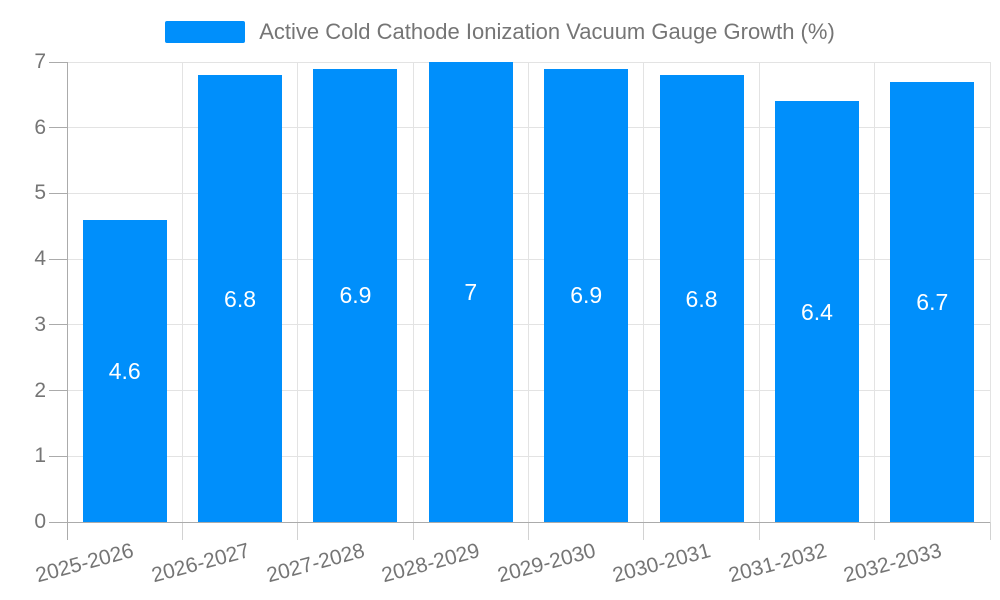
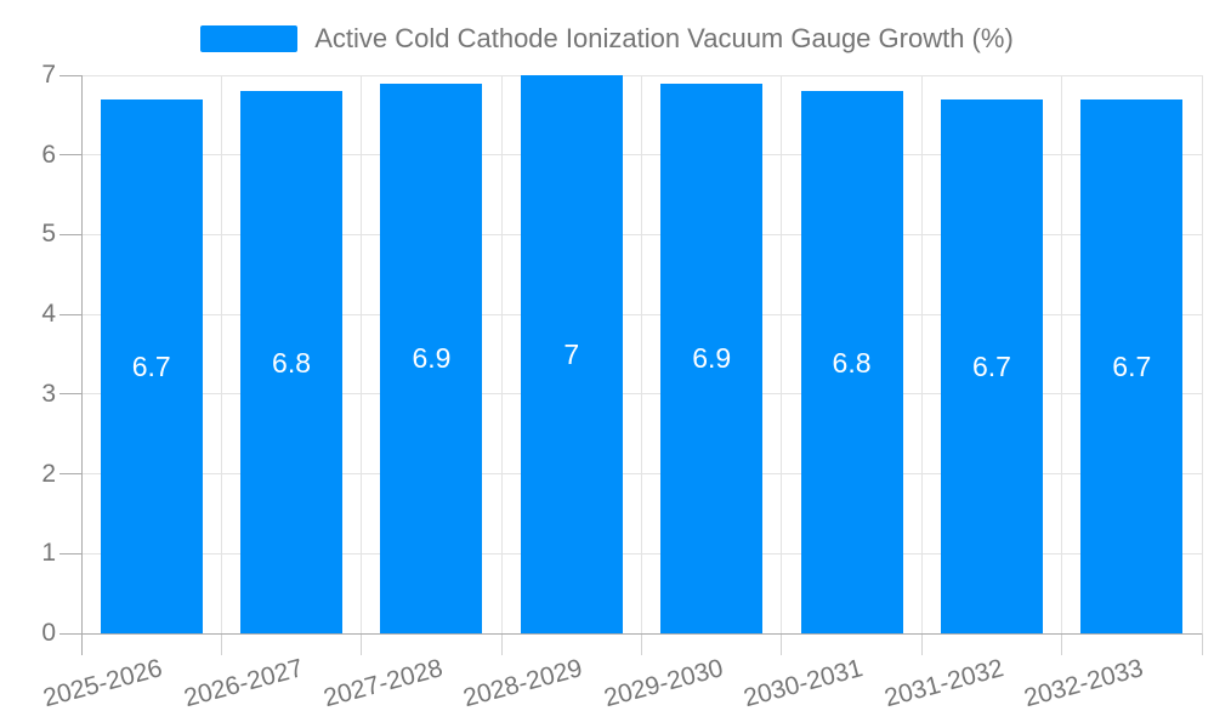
2025-2026: 4.6 -> 6.7
2031-2032: 6.4 -> 6.7
